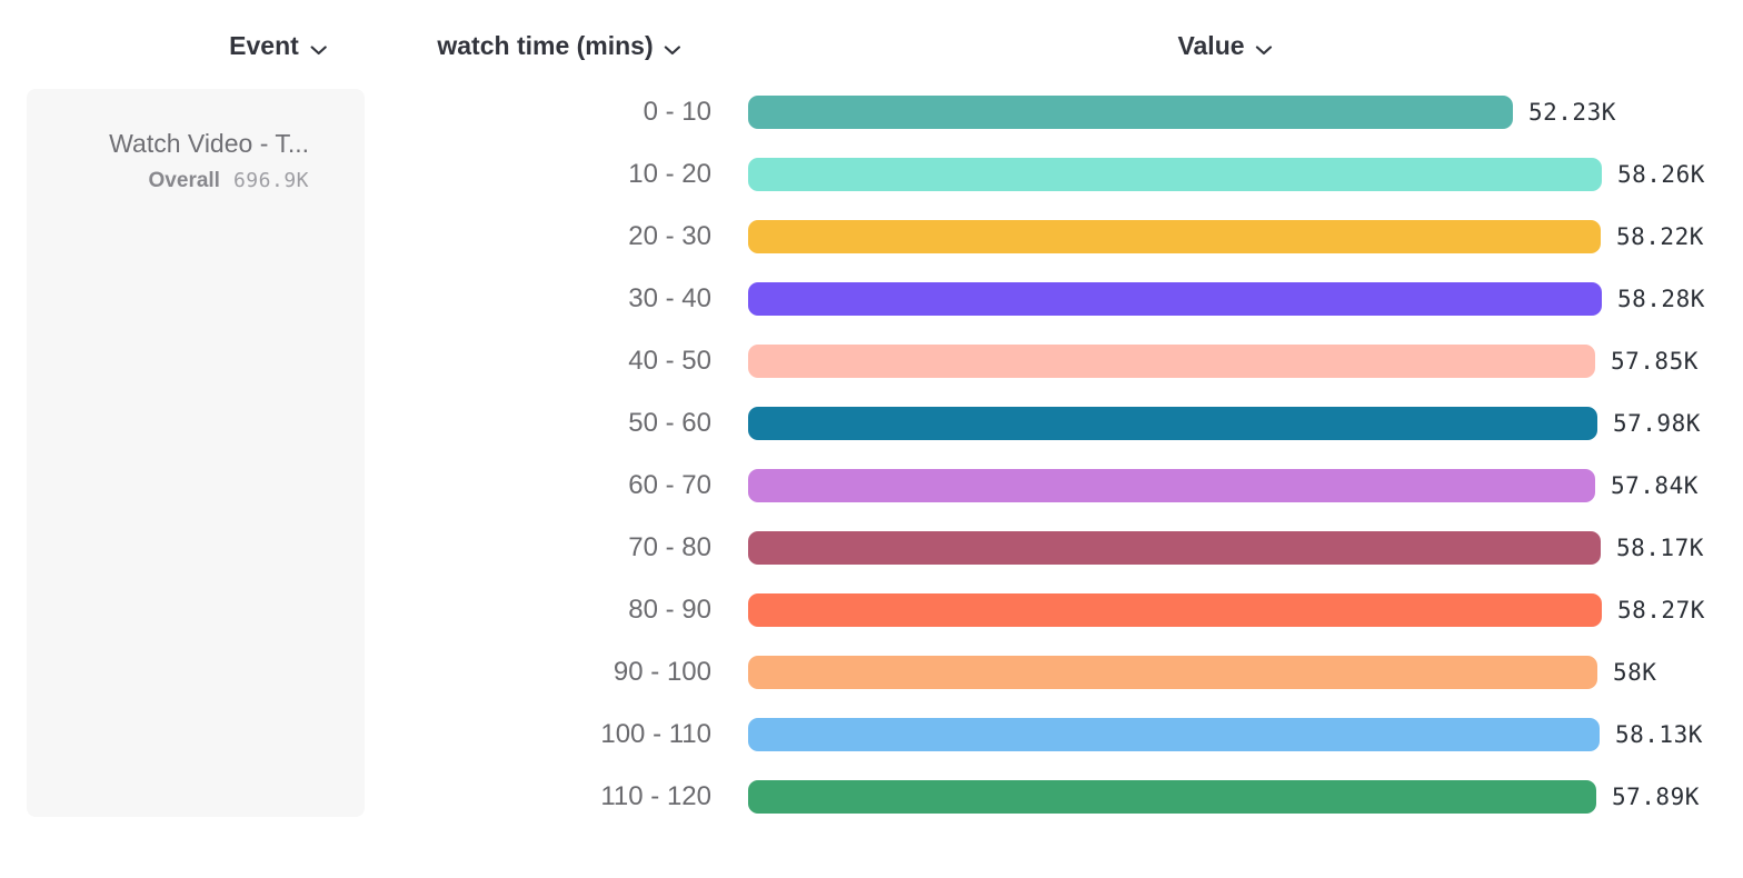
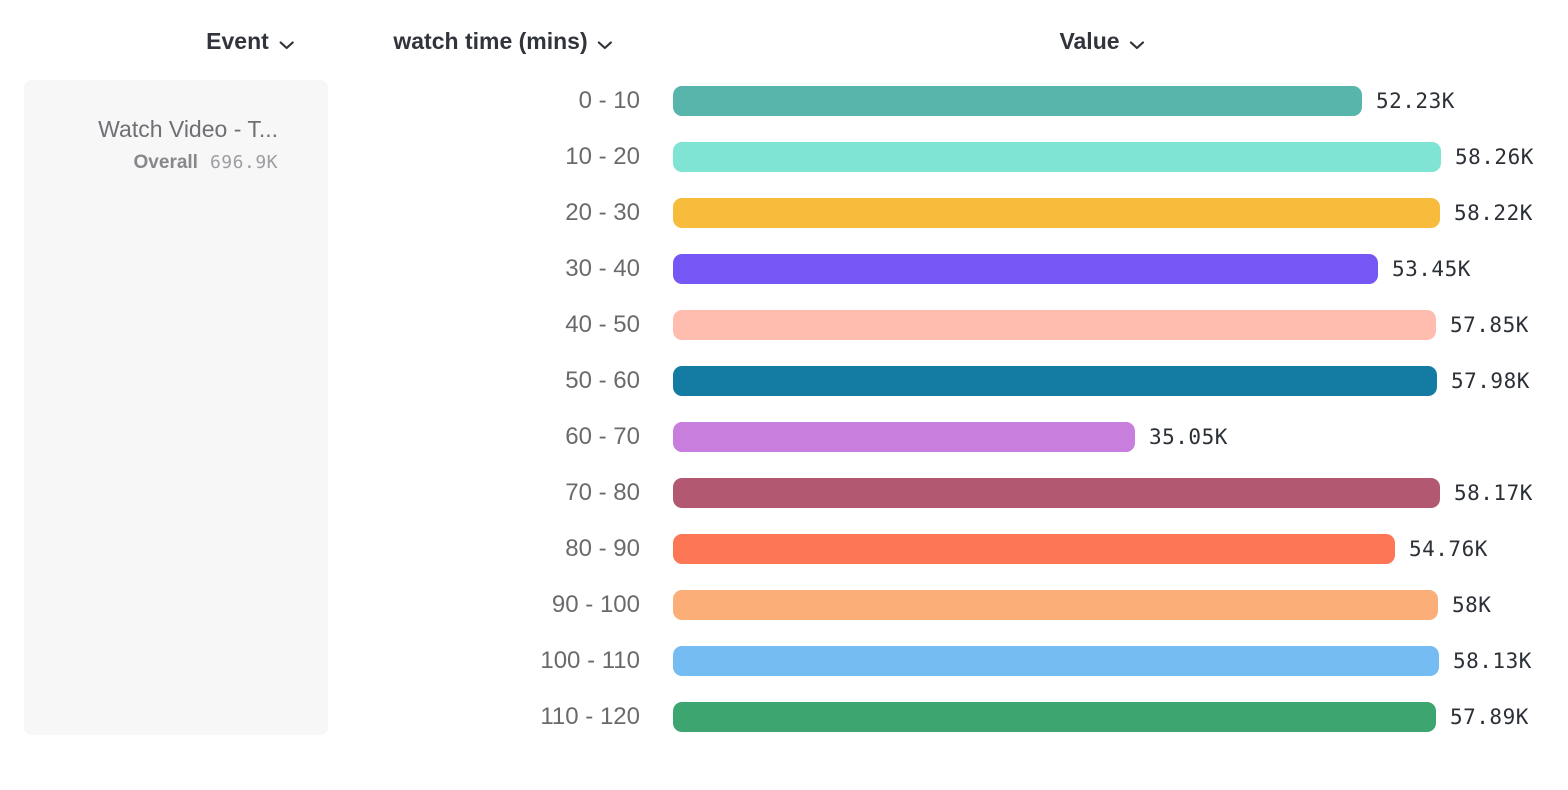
30 - 40: 58.28K -> 53.45K
60 - 70: 57.84K -> 35.05K
80 - 90: 58.27K -> 54.76K
